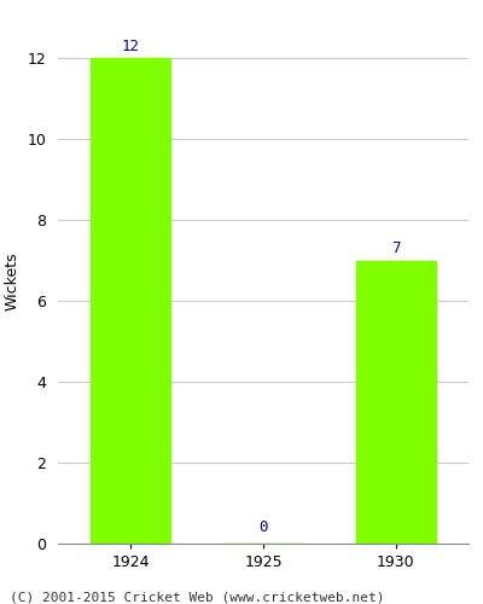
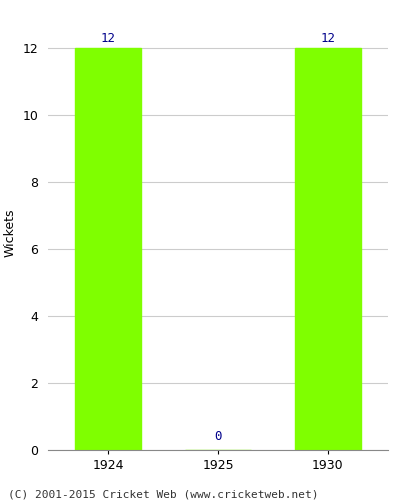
1930: 7 -> 12
